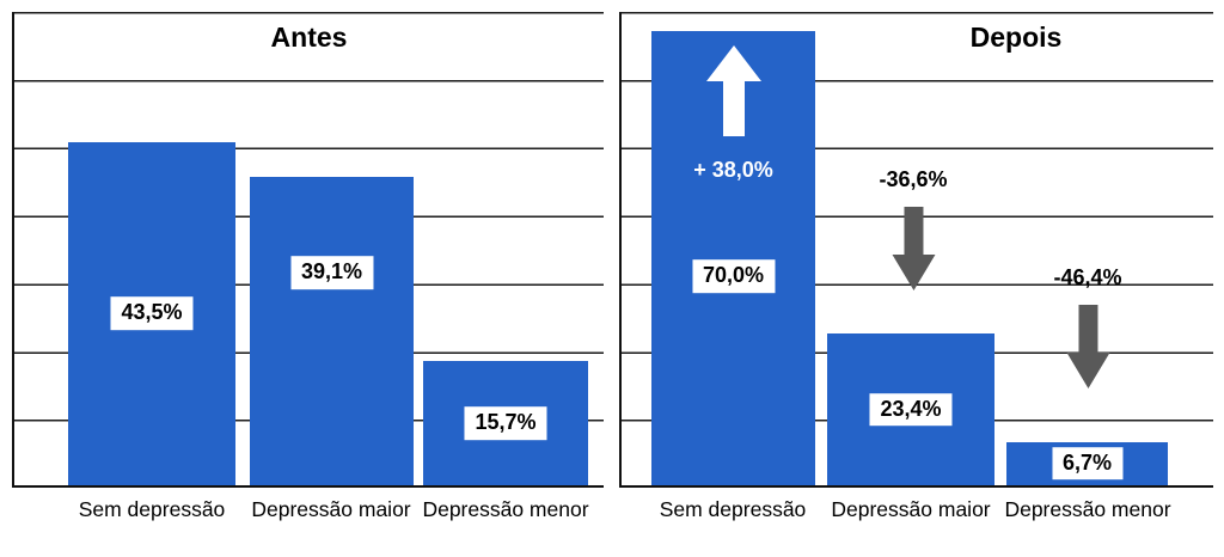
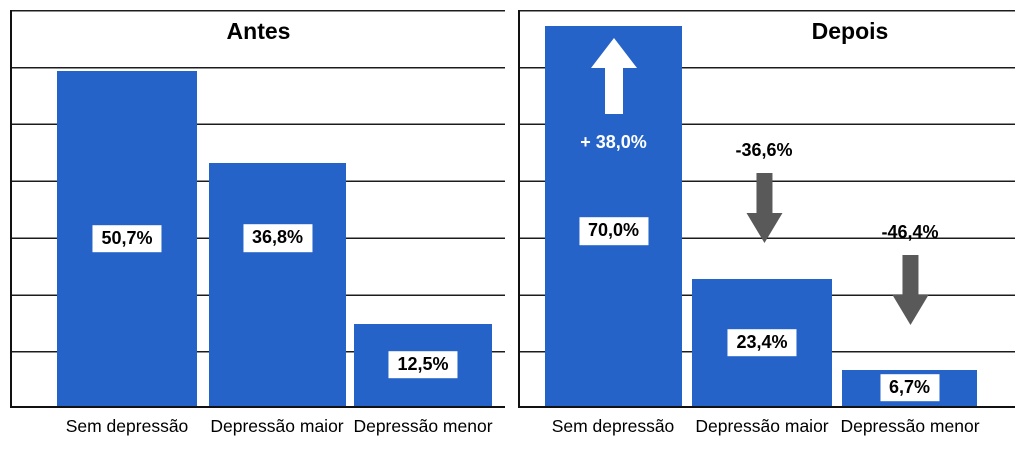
Antes/Sem depressão: 43,5% -> 50,7%
Antes/Depressão maior: 39,1% -> 36,8%
Antes/Depressão menor: 15,7% -> 12,5%
